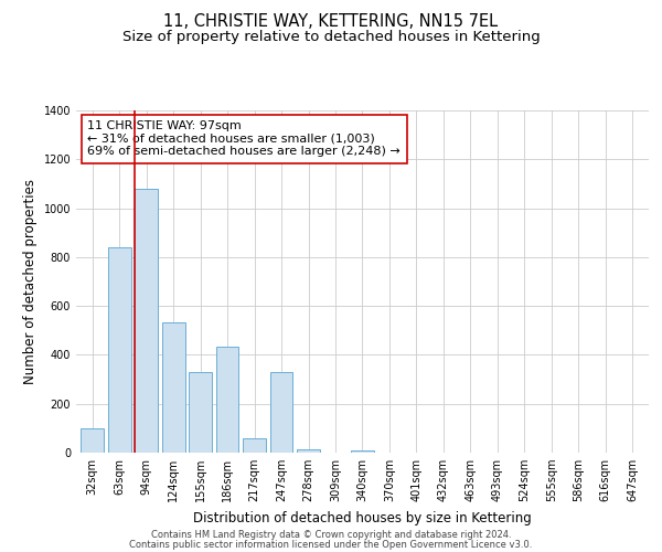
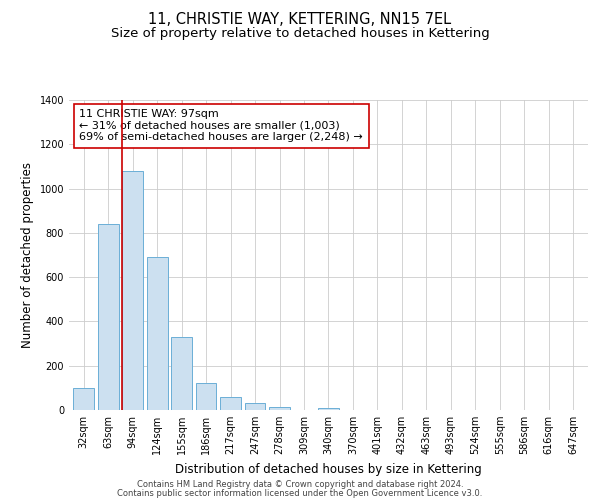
124sqm: 535 -> 690
186sqm: 435 -> 120
247sqm: 330 -> 30
